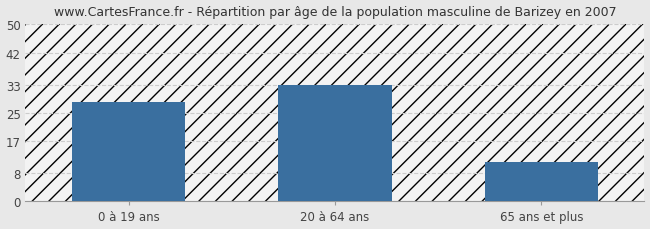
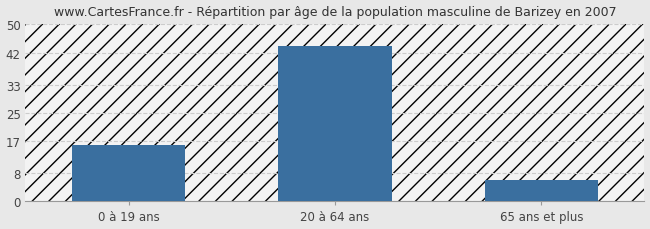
0 à 19 ans: 28 -> 16
20 à 64 ans: 33 -> 44
65 ans et plus: 11 -> 6
